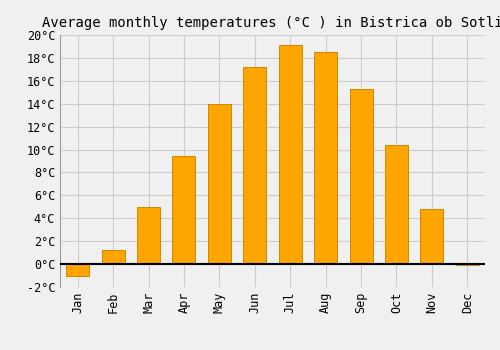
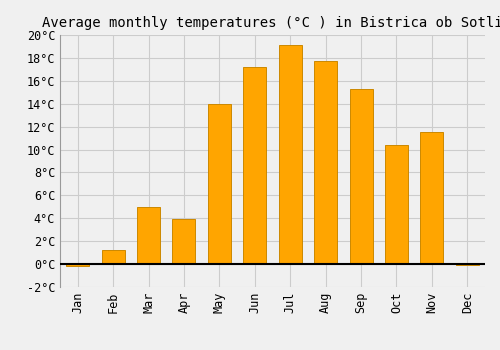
Jan: -1.0°C -> -0.2°C
Apr: 9.4°C -> 3.9°C
Aug: 18.5°C -> 17.7°C
Nov: 4.8°C -> 11.5°C
